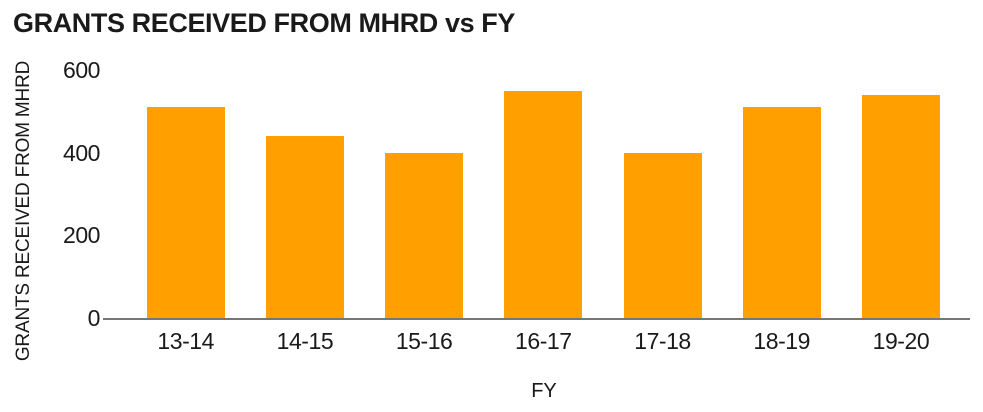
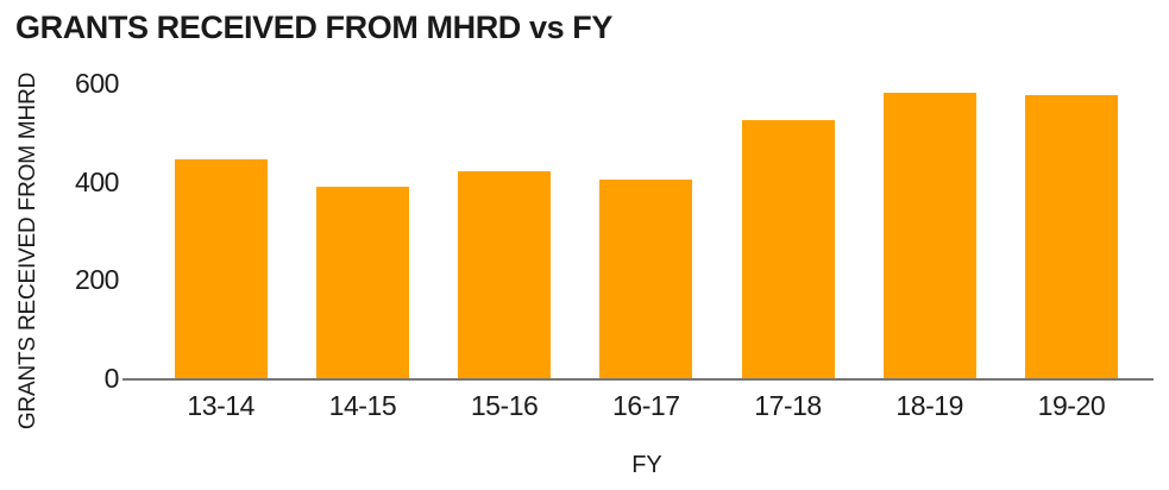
13-14: 510 -> 440
14-15: 440 -> 390
15-16: 400 -> 420
16-17: 550 -> 400
17-18: 400 -> 520
18-19: 510 -> 580
19-20: 540 -> 580
